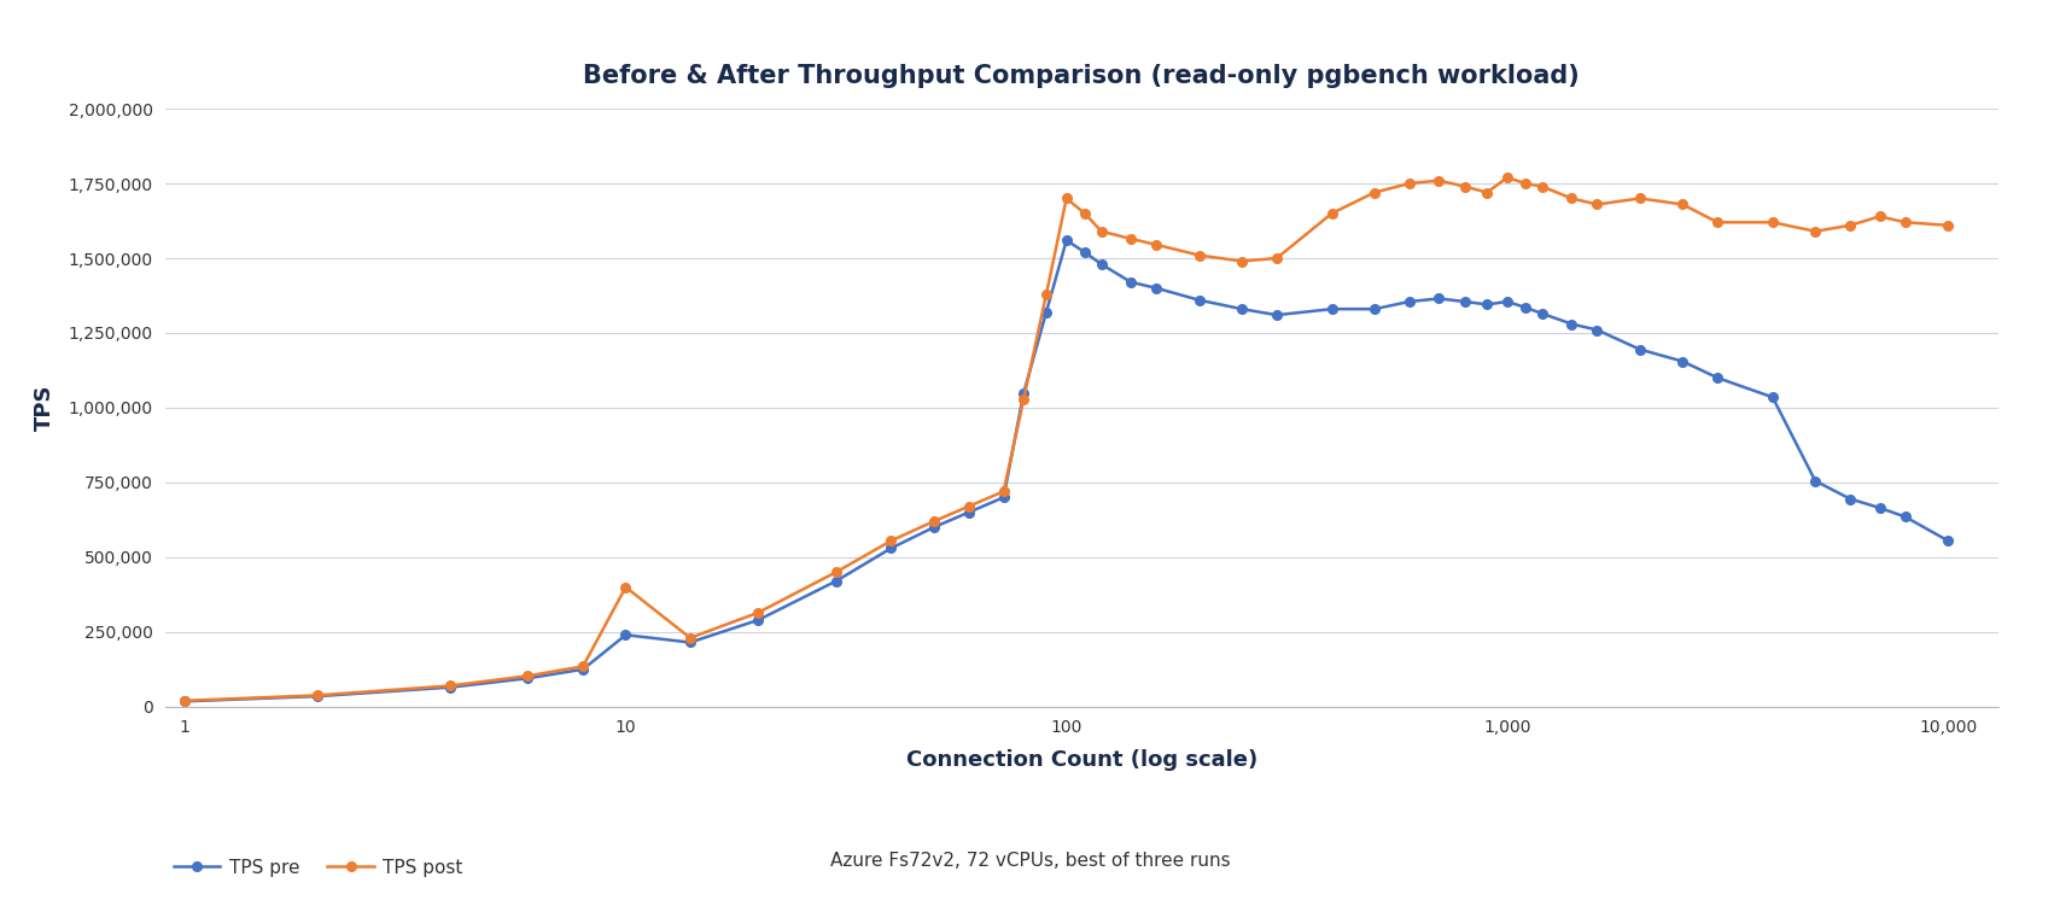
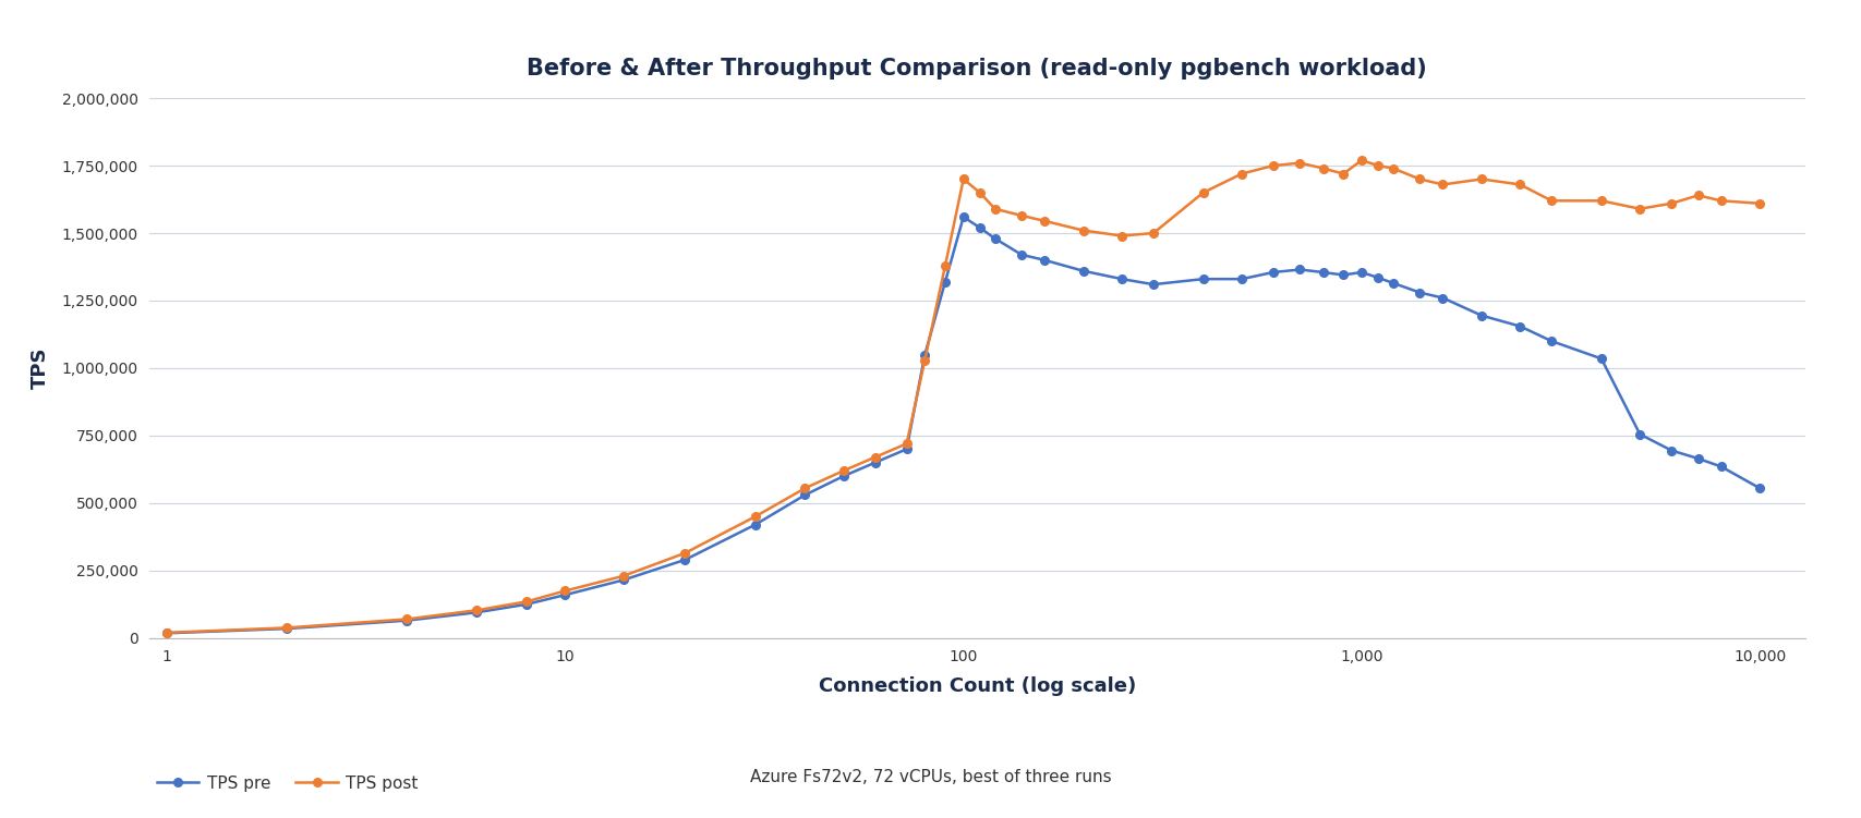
TPS pre/10: 240,000 -> 160,000
TPS post/10: 400,000 -> 175,000
